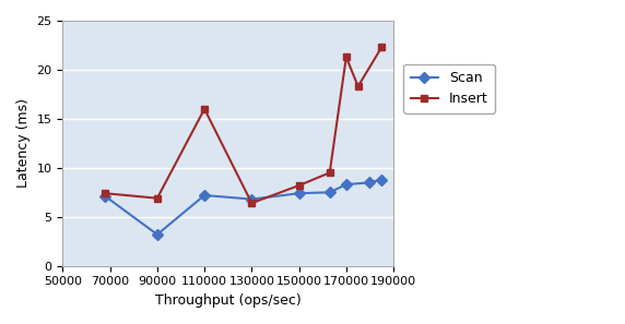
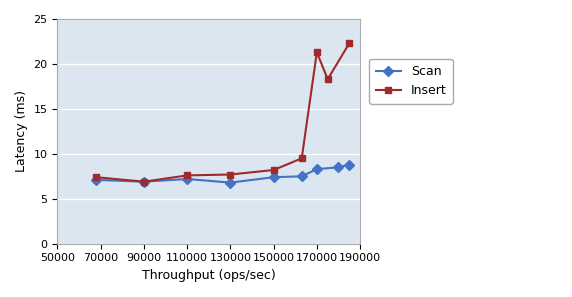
Scan/90000: 3.2 -> 6.9
Insert/110000: 16.0 -> 7.6
Insert/130000: 6.4 -> 7.7
